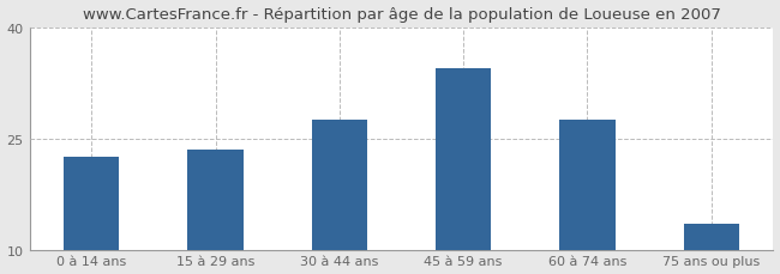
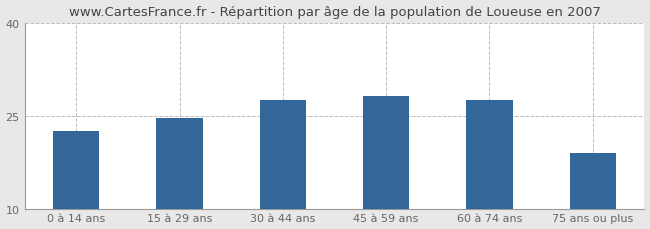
15 à 29 ans: 23.5 -> 24.6
45 à 59 ans: 34.5 -> 28.2
75 ans ou plus: 13.5 -> 19.0
